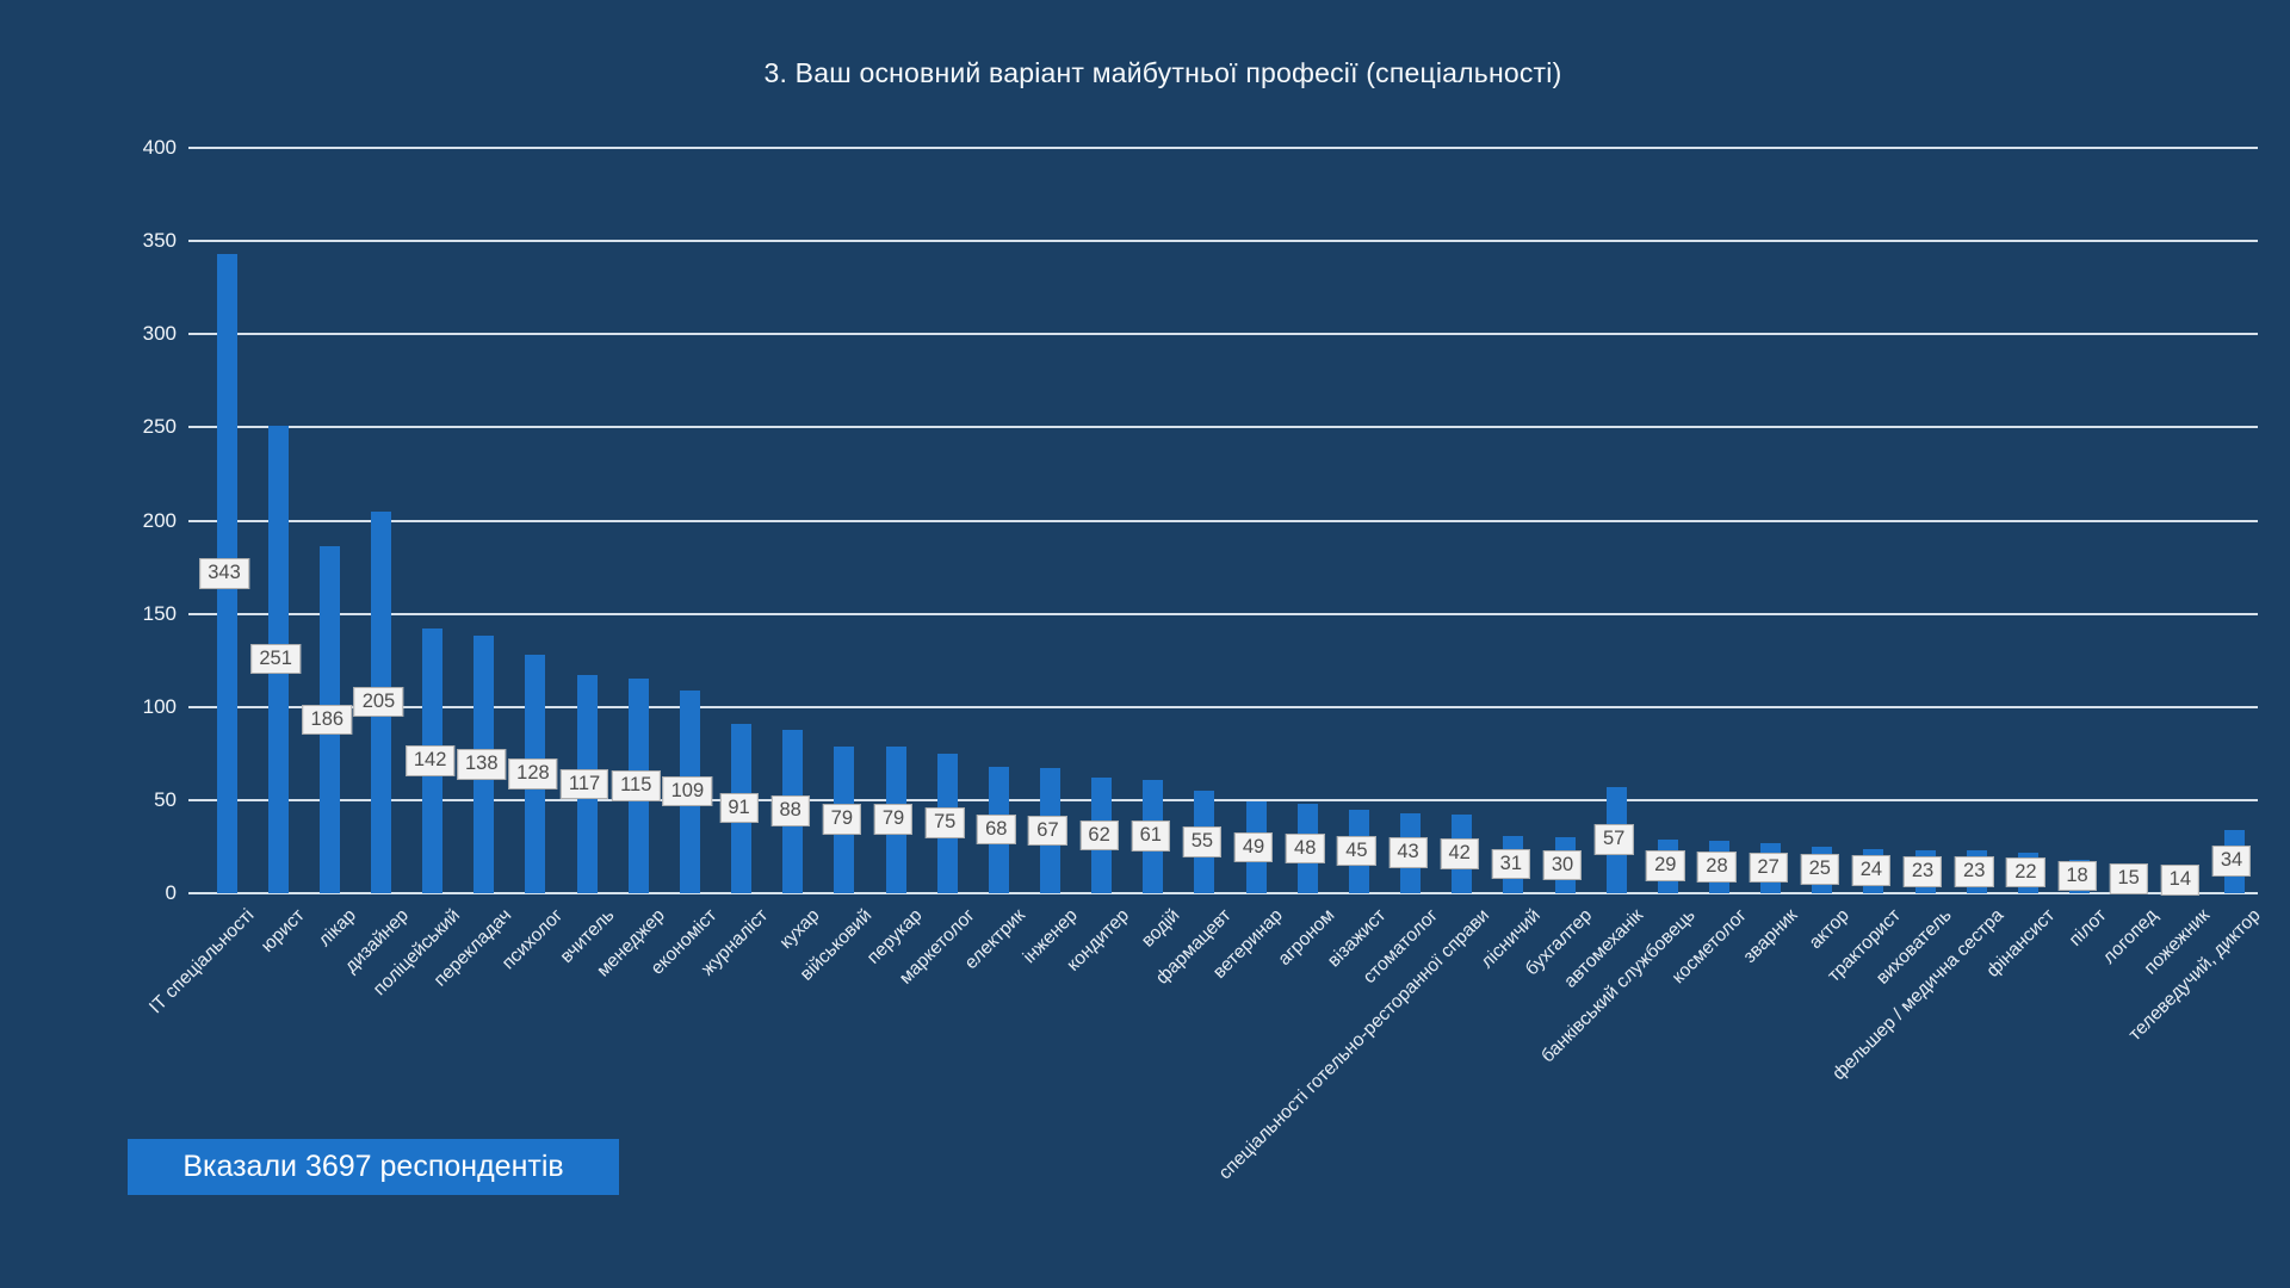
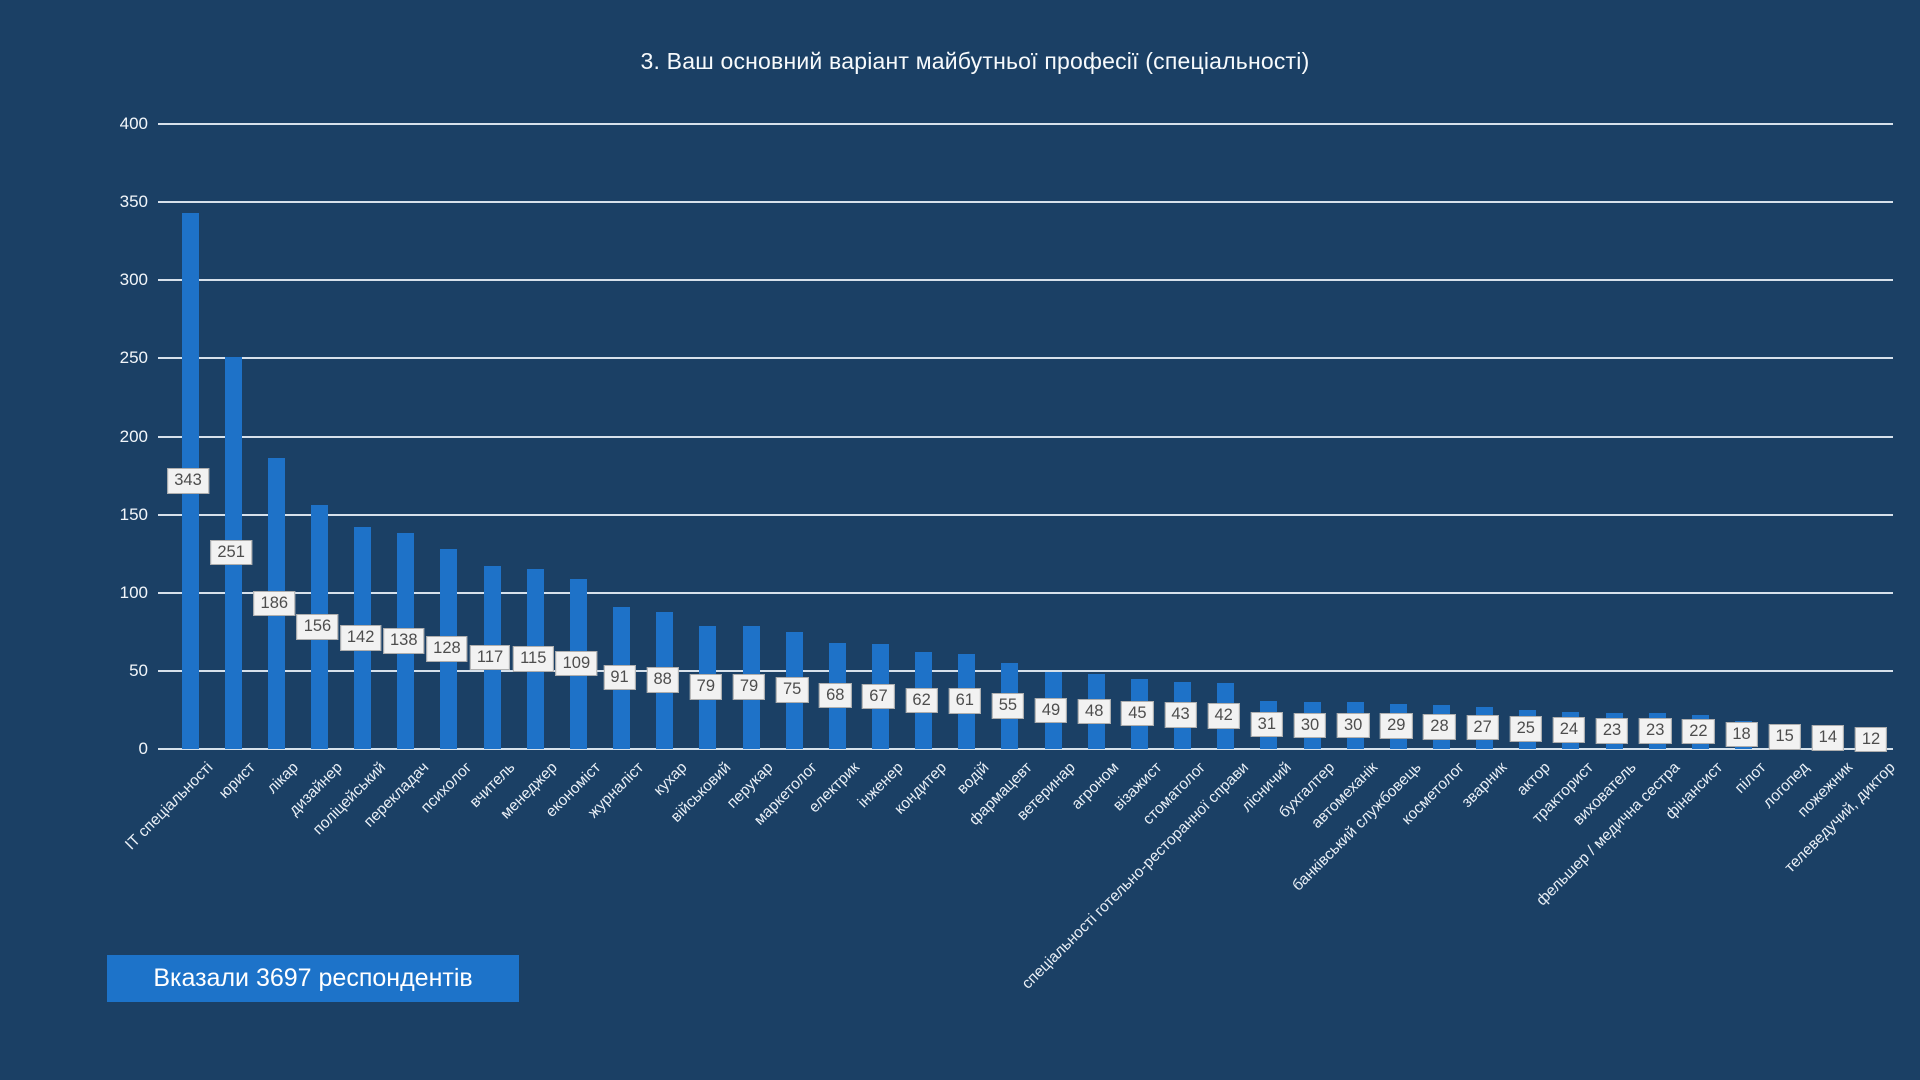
дизайнер: 205 -> 156
автомеханік: 57 -> 30
телеведучий, диктор: 34 -> 12
